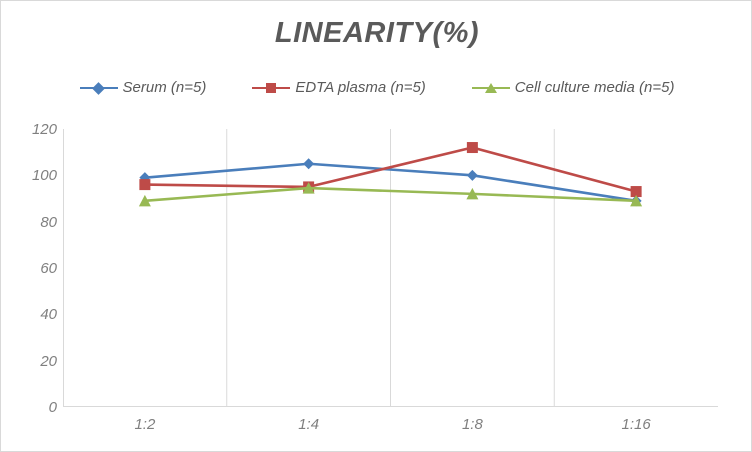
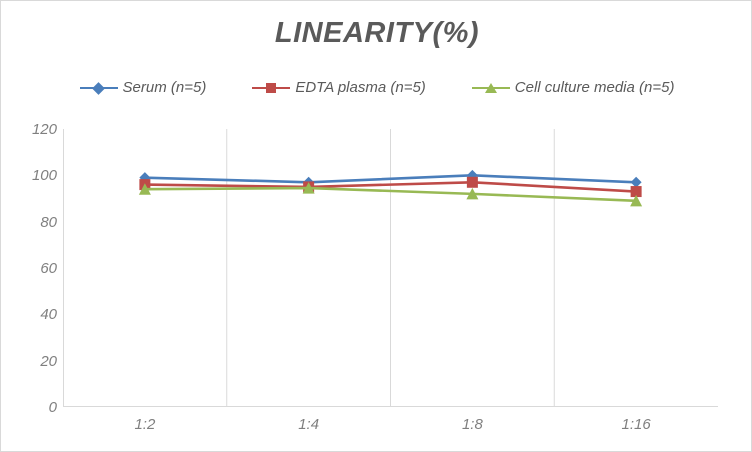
Cell culture media (n=5)/1:2: 89 -> 94
Serum (n=5)/1:4: 105 -> 97
EDTA plasma (n=5)/1:8: 112 -> 97
Serum (n=5)/1:16: 89 -> 97
